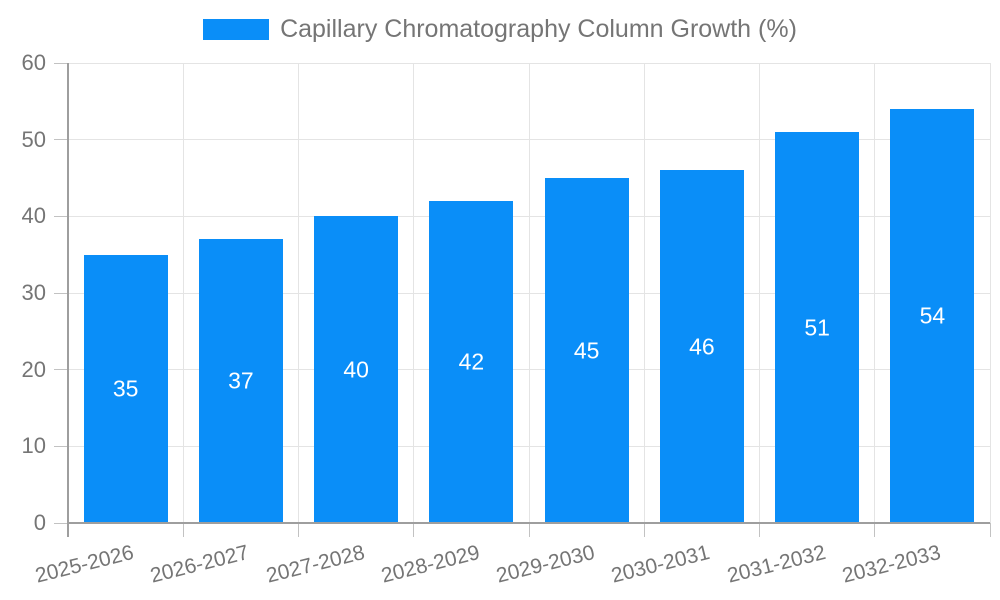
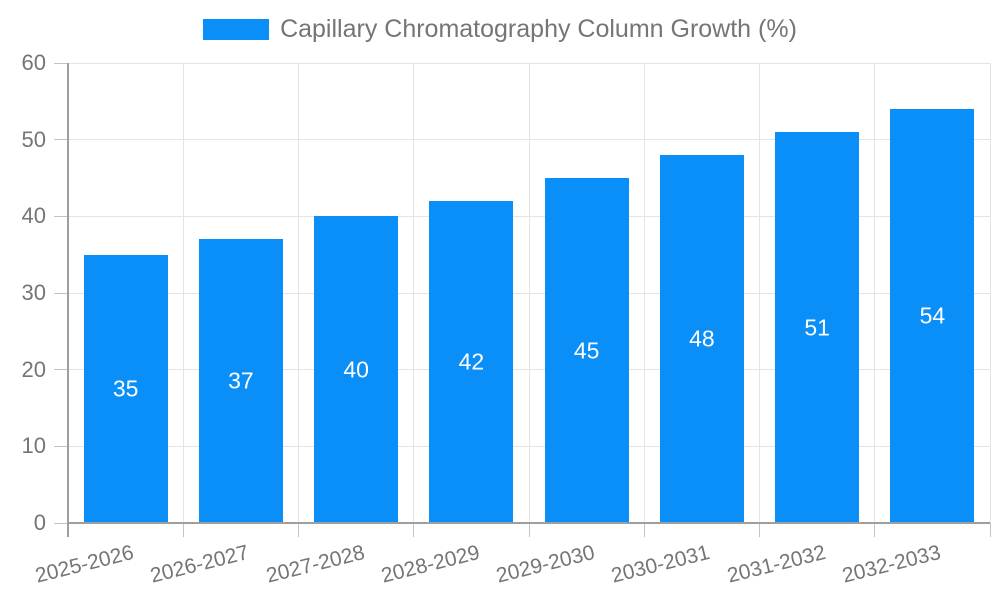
2030-2031: 46 -> 48
